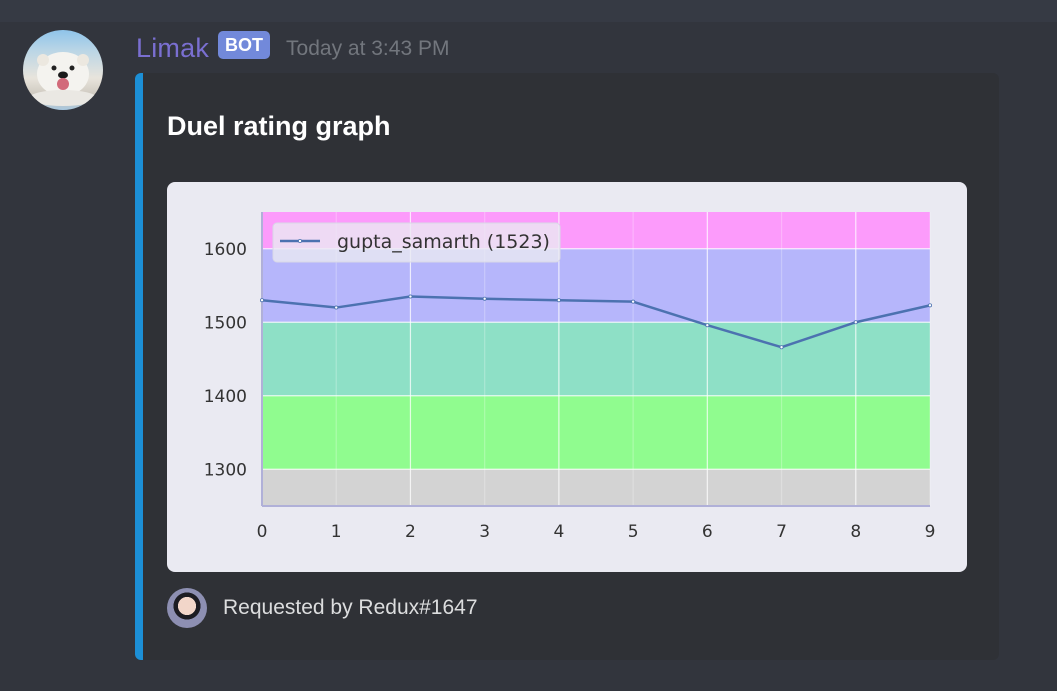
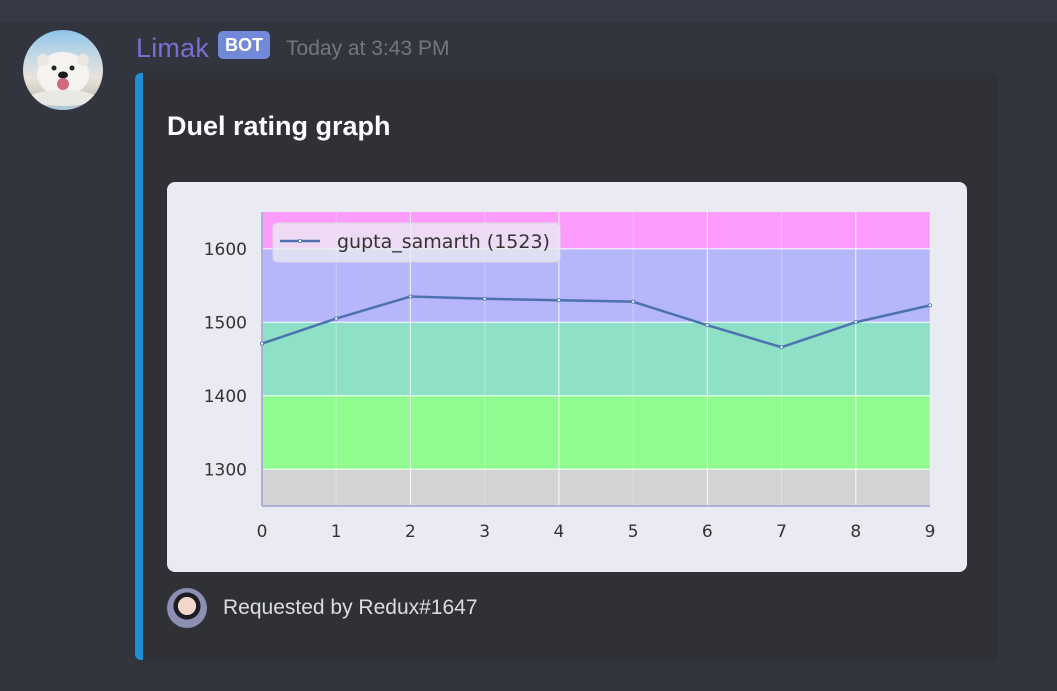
0: 1530 -> 1470
1: 1520 -> 1500
